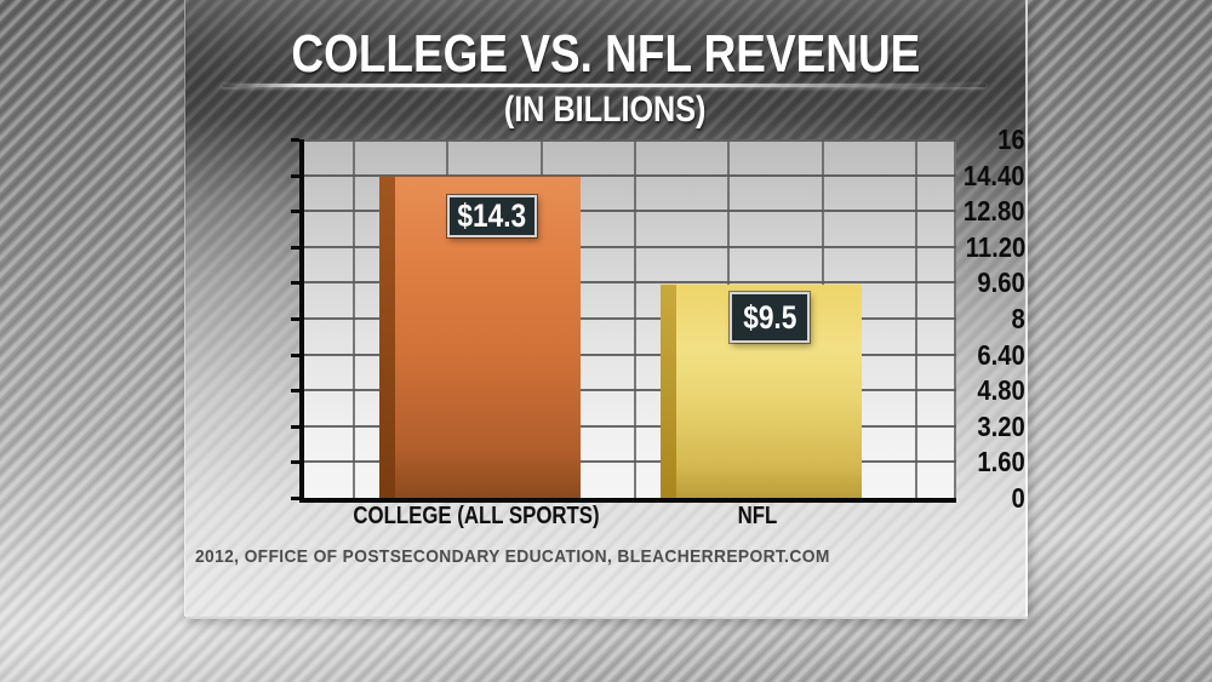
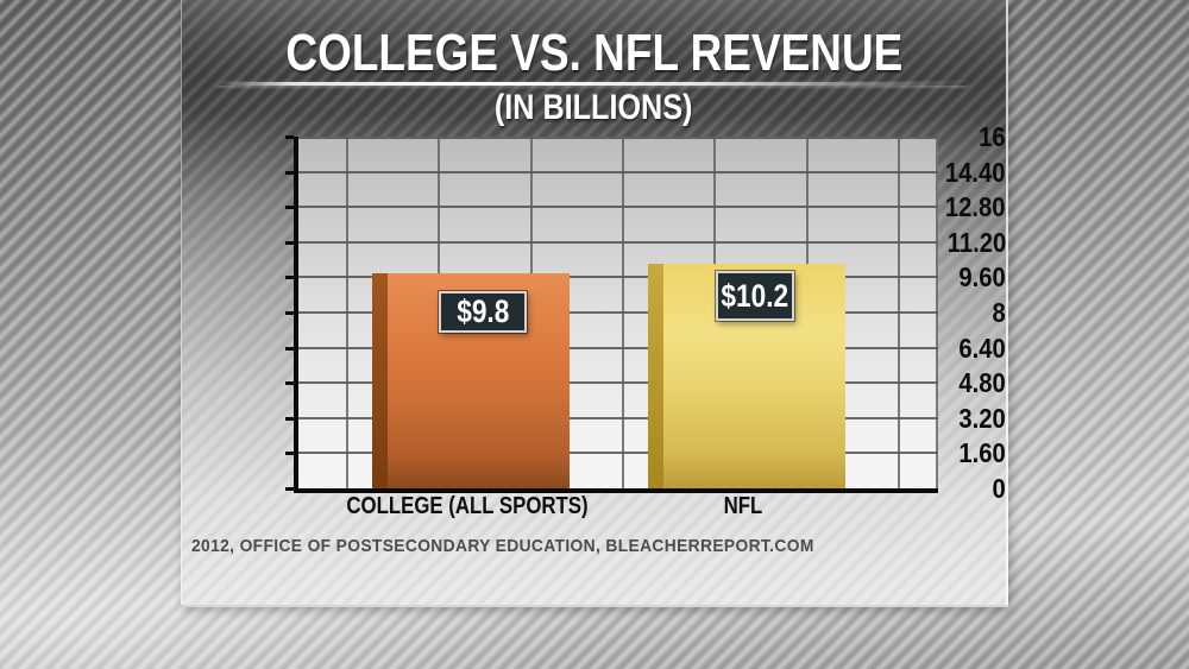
COLLEGE (ALL SPORTS): $14.3 -> $9.8
NFL: $9.5 -> $10.2
